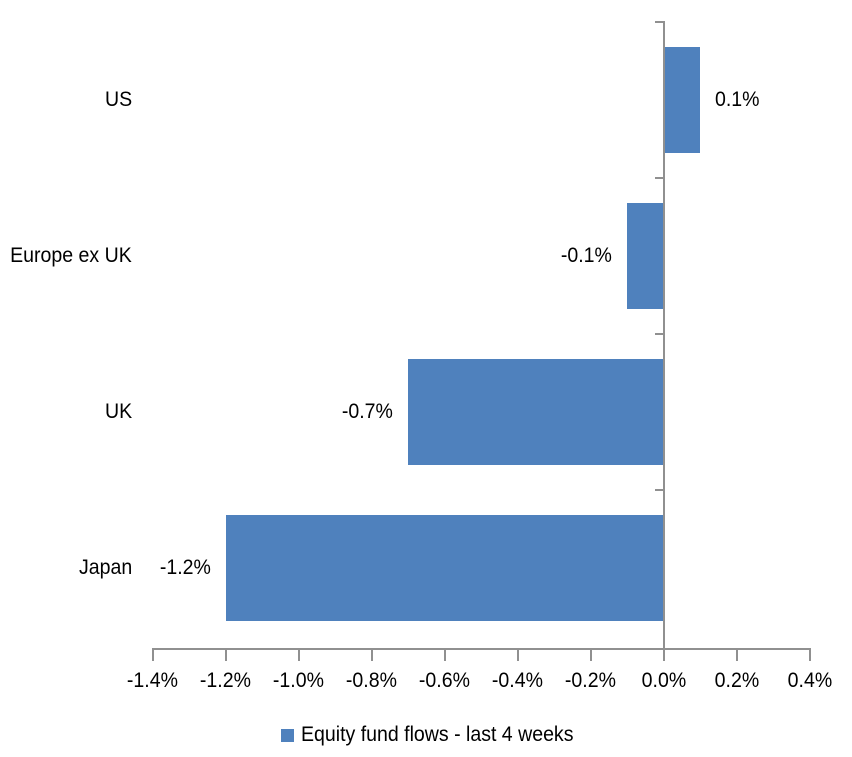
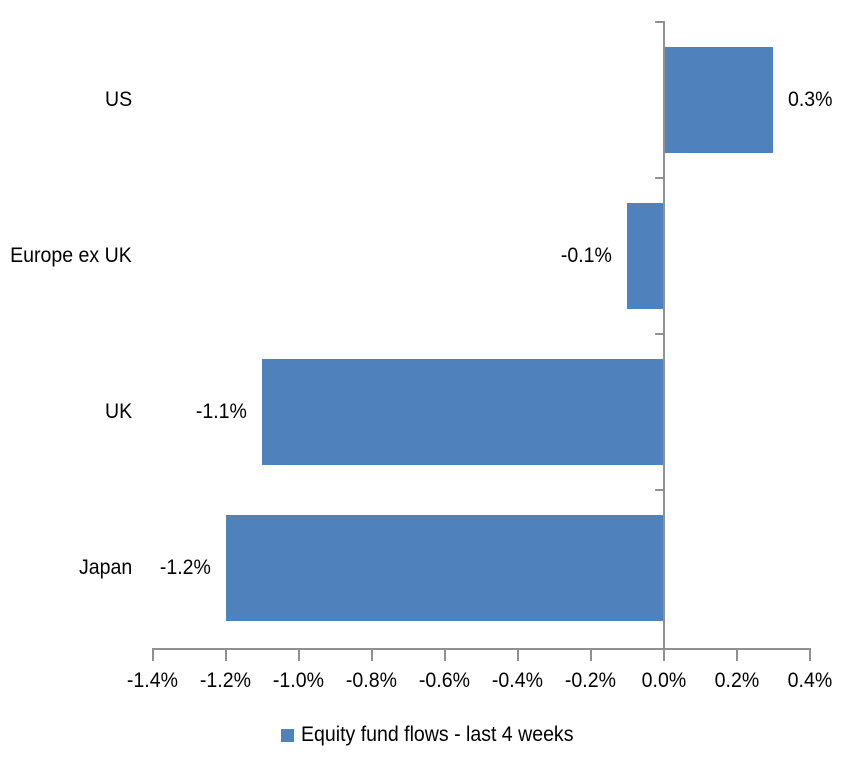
US: 0.1% -> 0.3%
UK: -0.7% -> -1.1%
